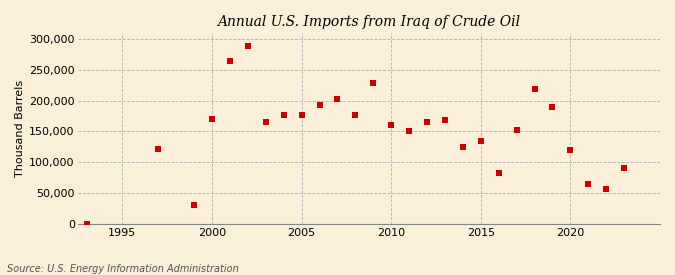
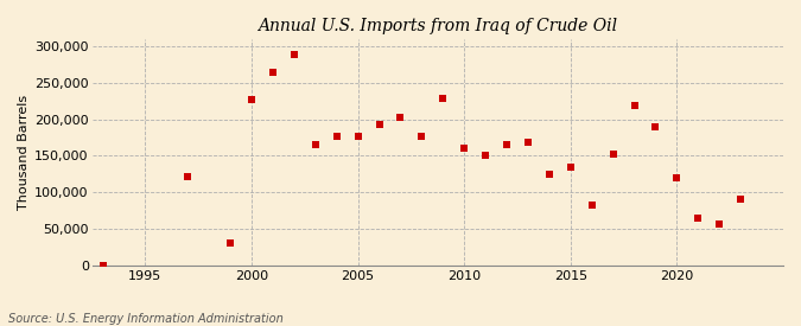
2000: 170,000 -> 227,000
